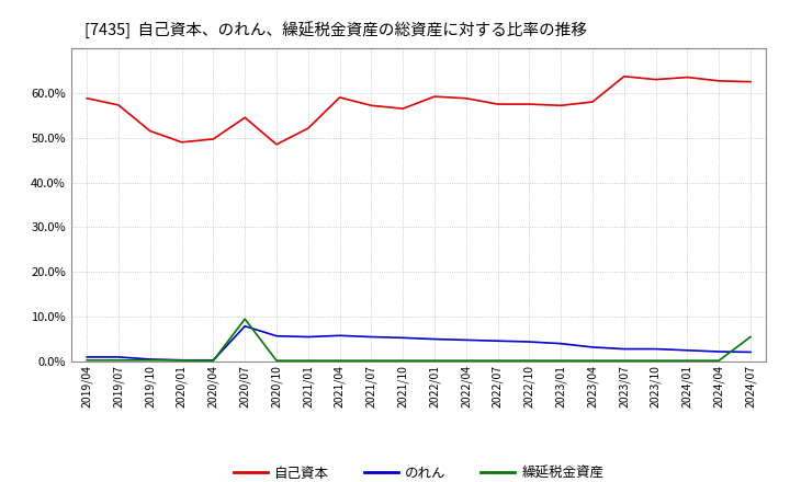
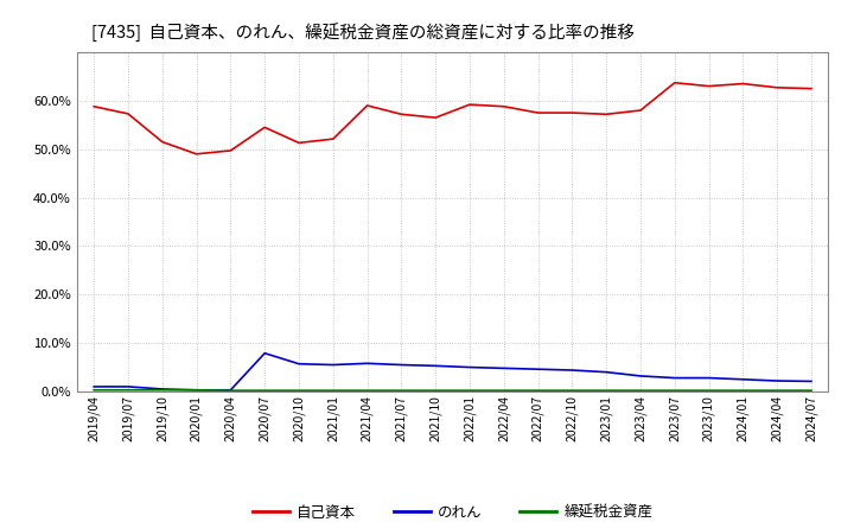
繰延税金資産/2020/07: 9.5% -> 0.2%
自己資本/2020/10: 48.5% -> 51.3%
繰延税金資産/2024/07: 5.5% -> 0.2%
